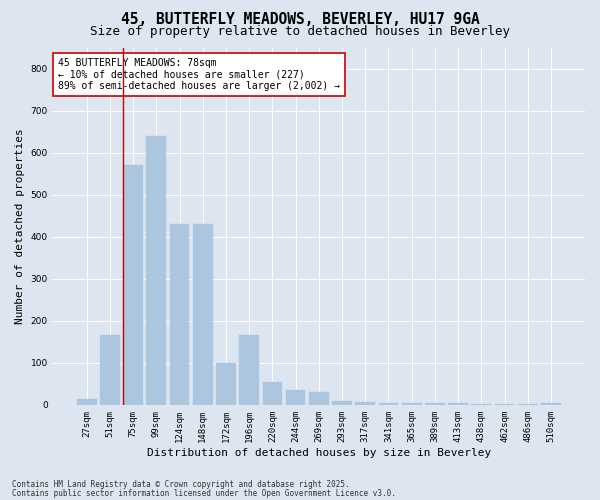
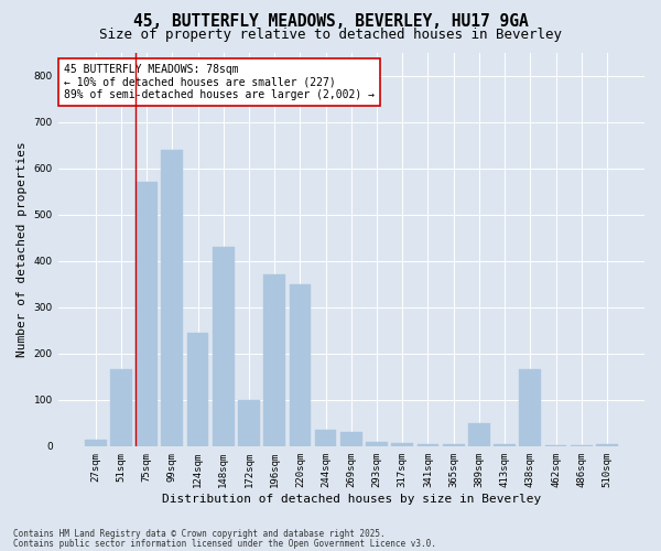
124sqm: 430 -> 245
196sqm: 165 -> 370
220sqm: 55 -> 350
389sqm: 4 -> 50
438sqm: 3 -> 165
